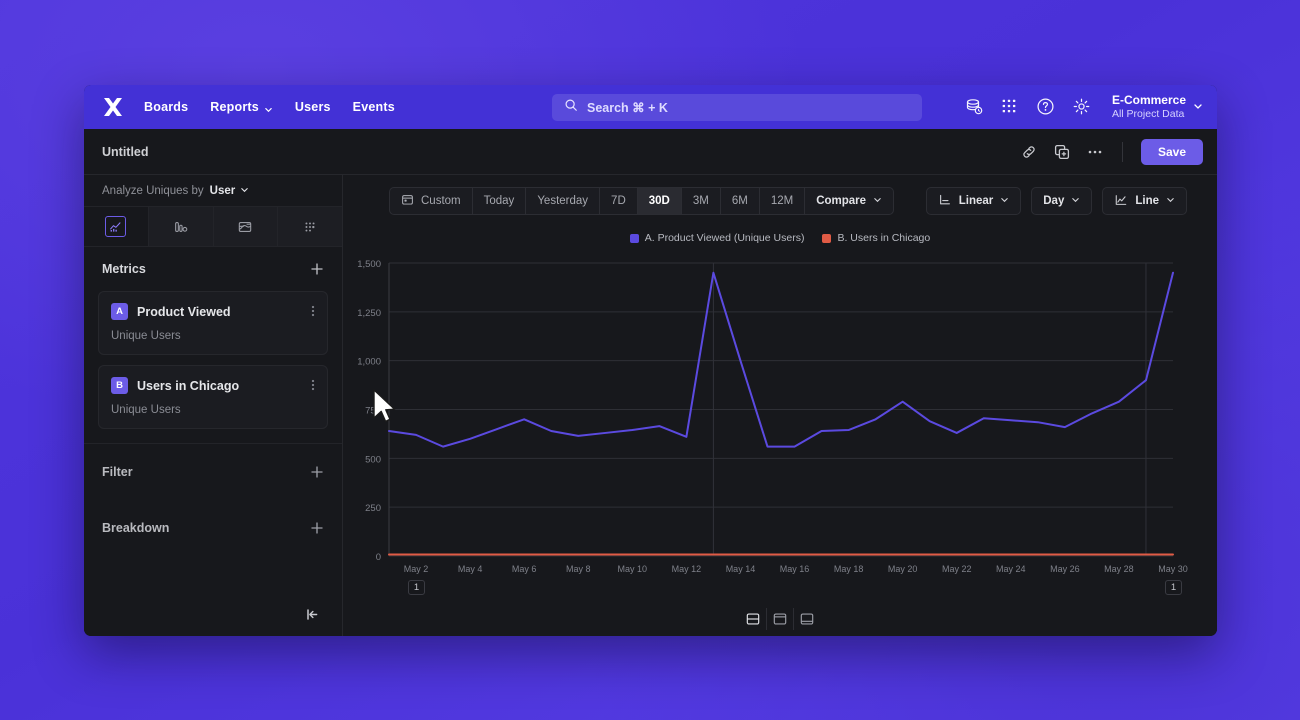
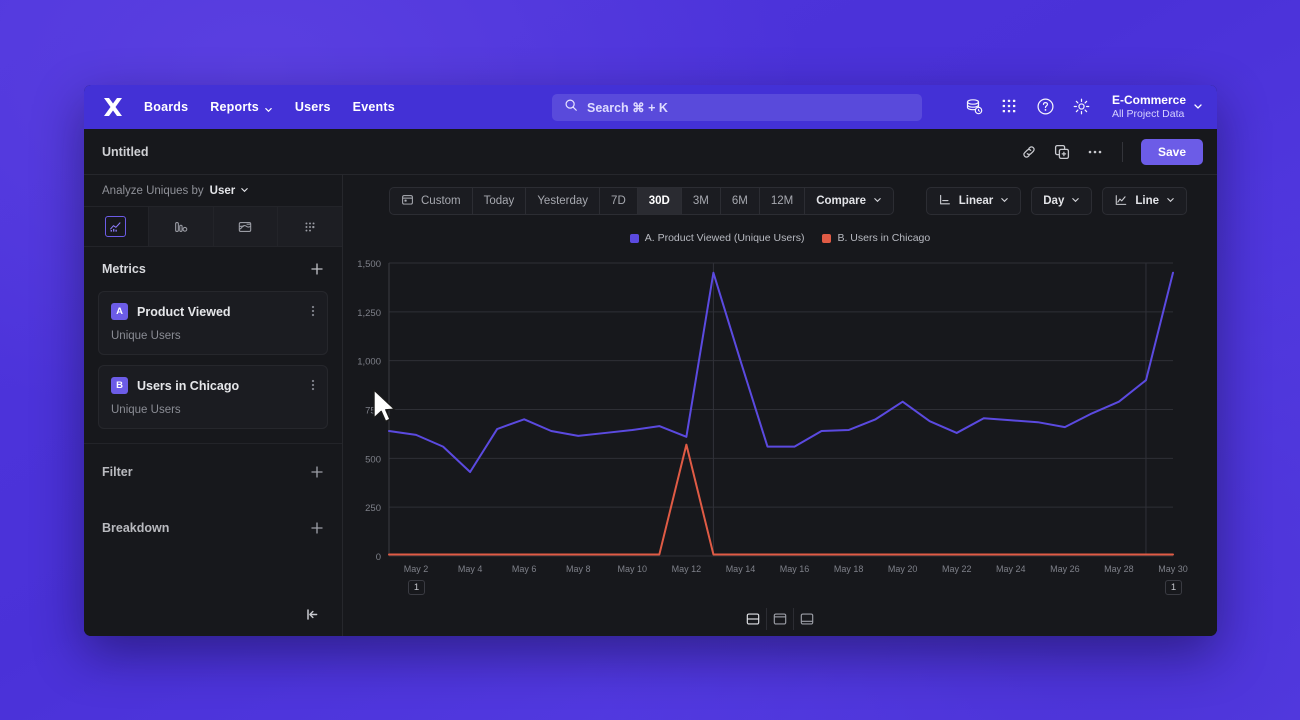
A. Product Viewed (Unique Users)/May 4: 600 -> 430
B. Users in Chicago/May 12: 10 -> 570
